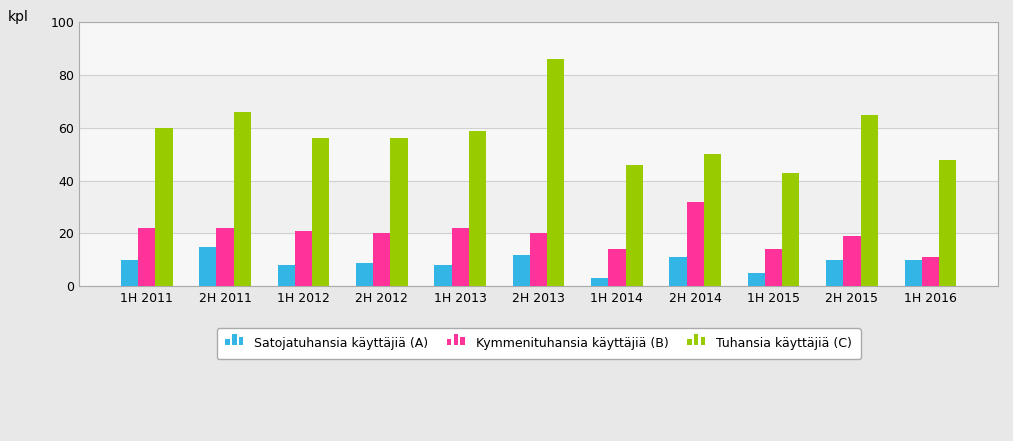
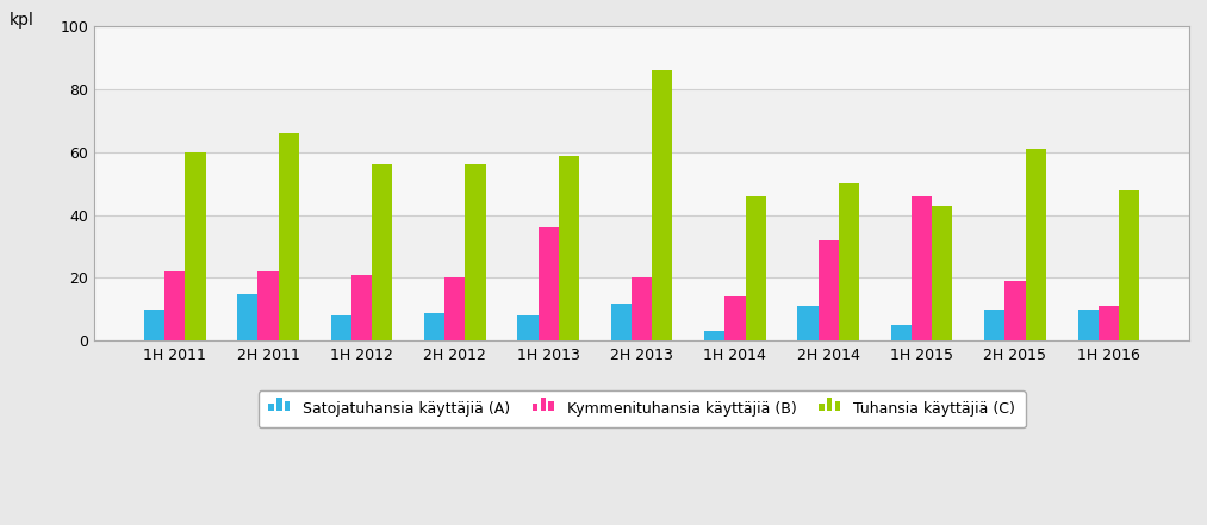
Kymmenituhansia käyttäjiä (B)/1H 2013: 22 -> 36
Kymmenituhansia käyttäjiä (B)/1H 2015: 14 -> 46
Tuhansia käyttäjiä (C)/2H 2015: 65 -> 61
